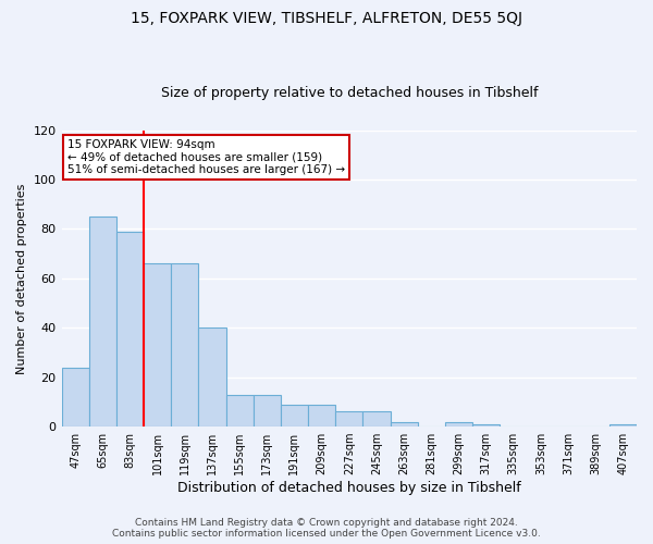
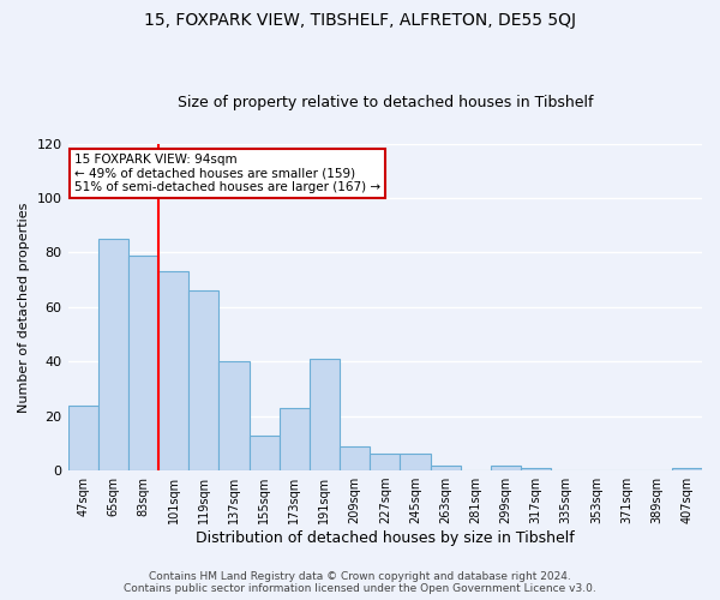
101sqm: 66 -> 73
173sqm: 13 -> 23
191sqm: 9 -> 41
